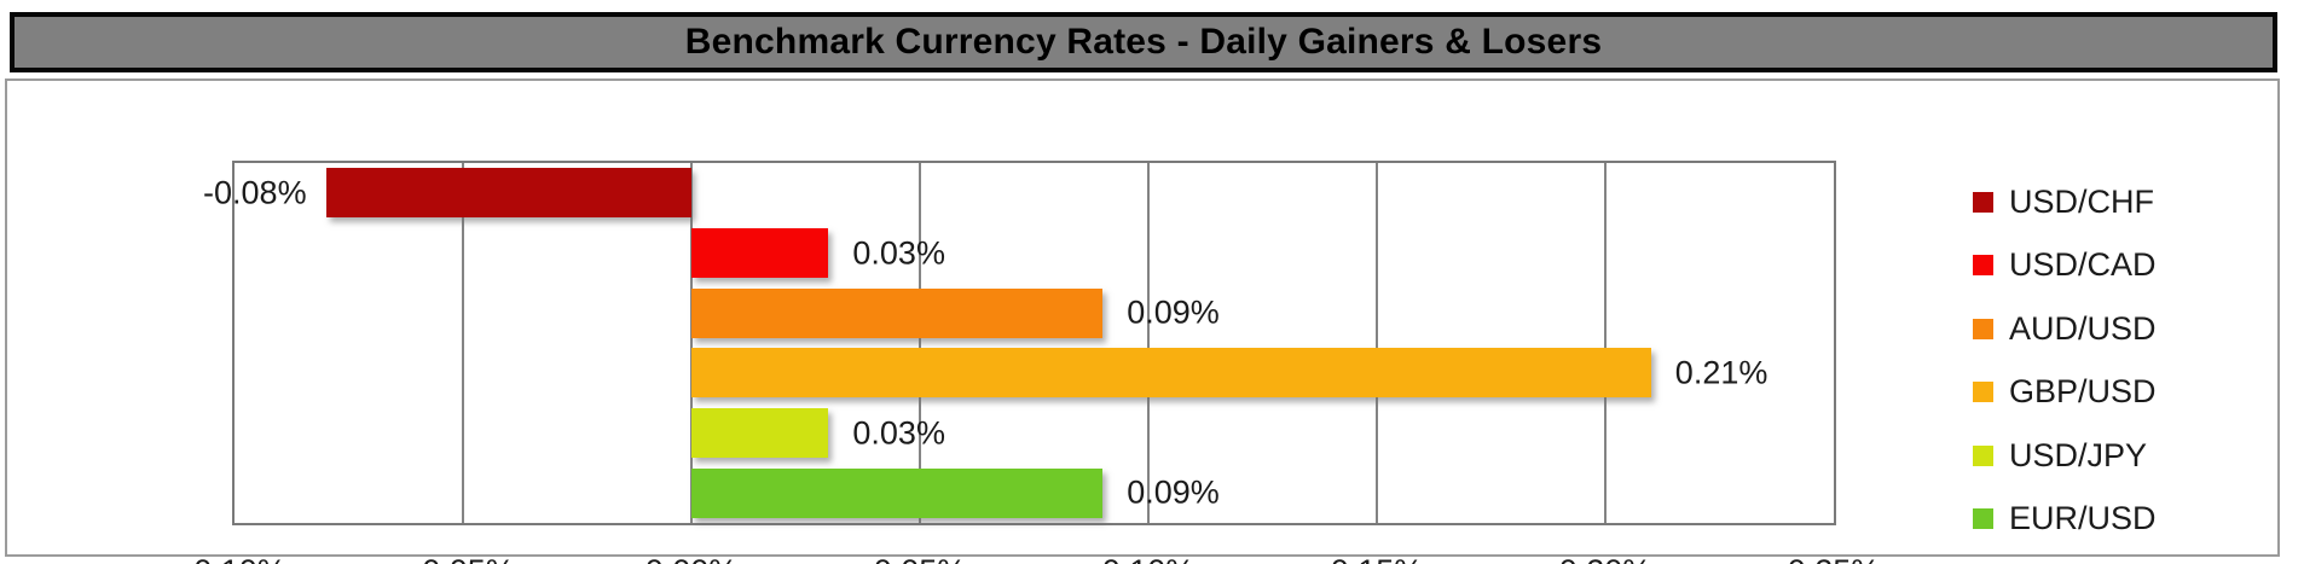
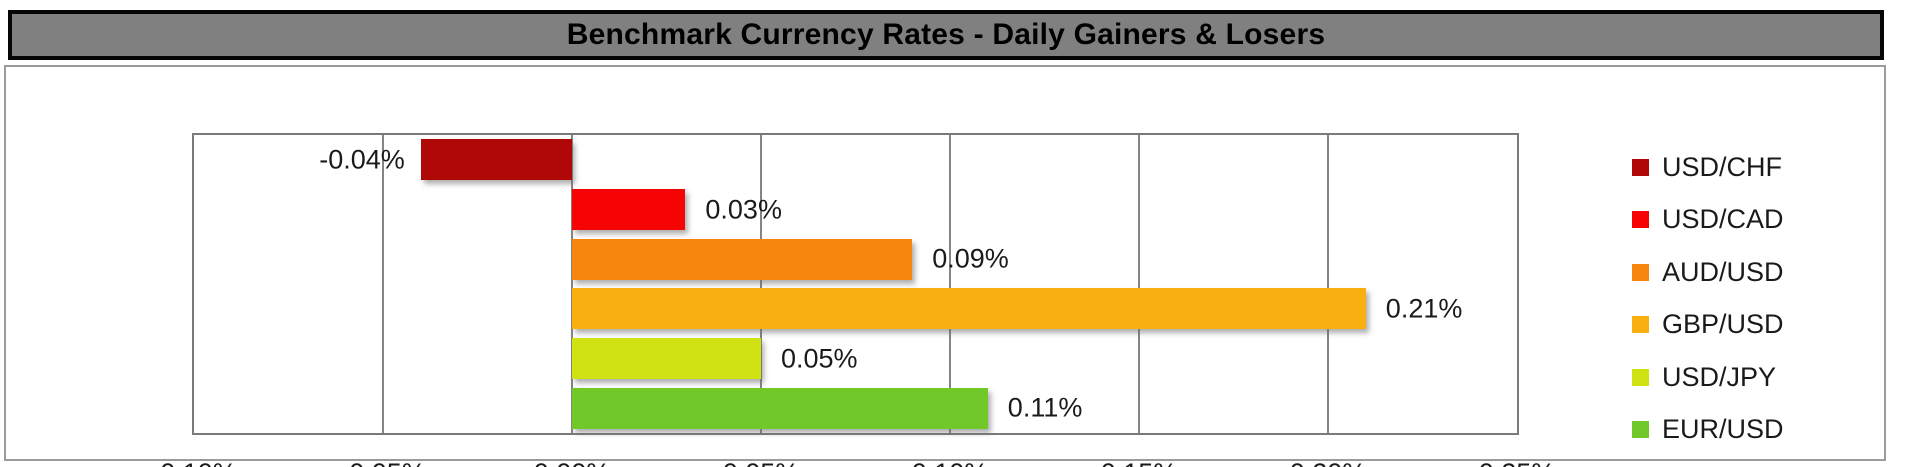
USD/CHF: -0.08% -> -0.04%
USD/JPY: 0.03% -> 0.05%
EUR/USD: 0.09% -> 0.11%
